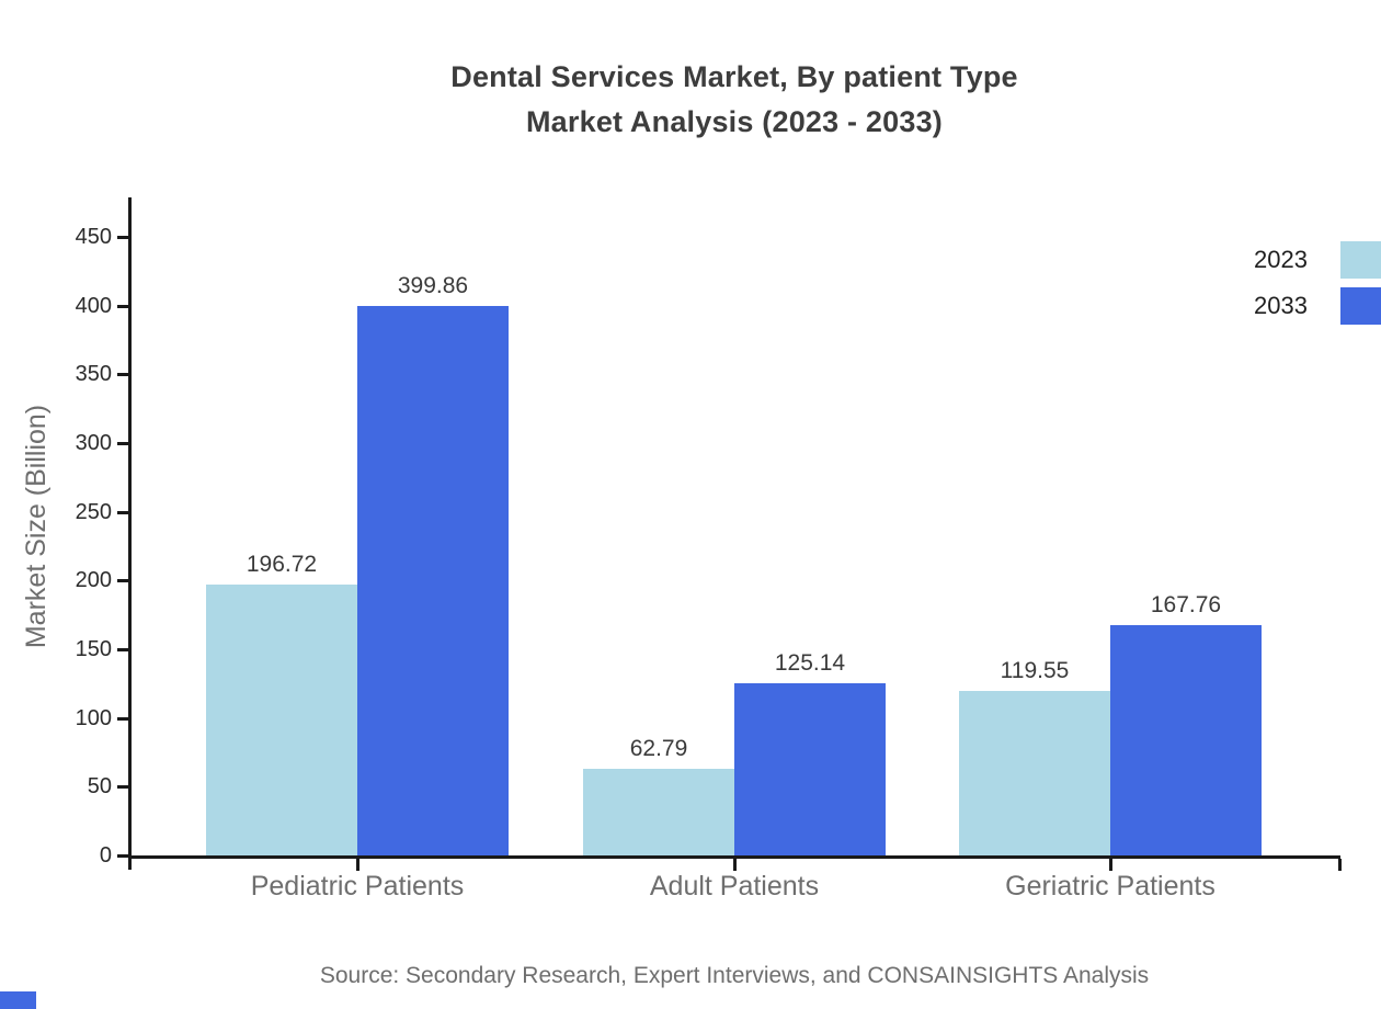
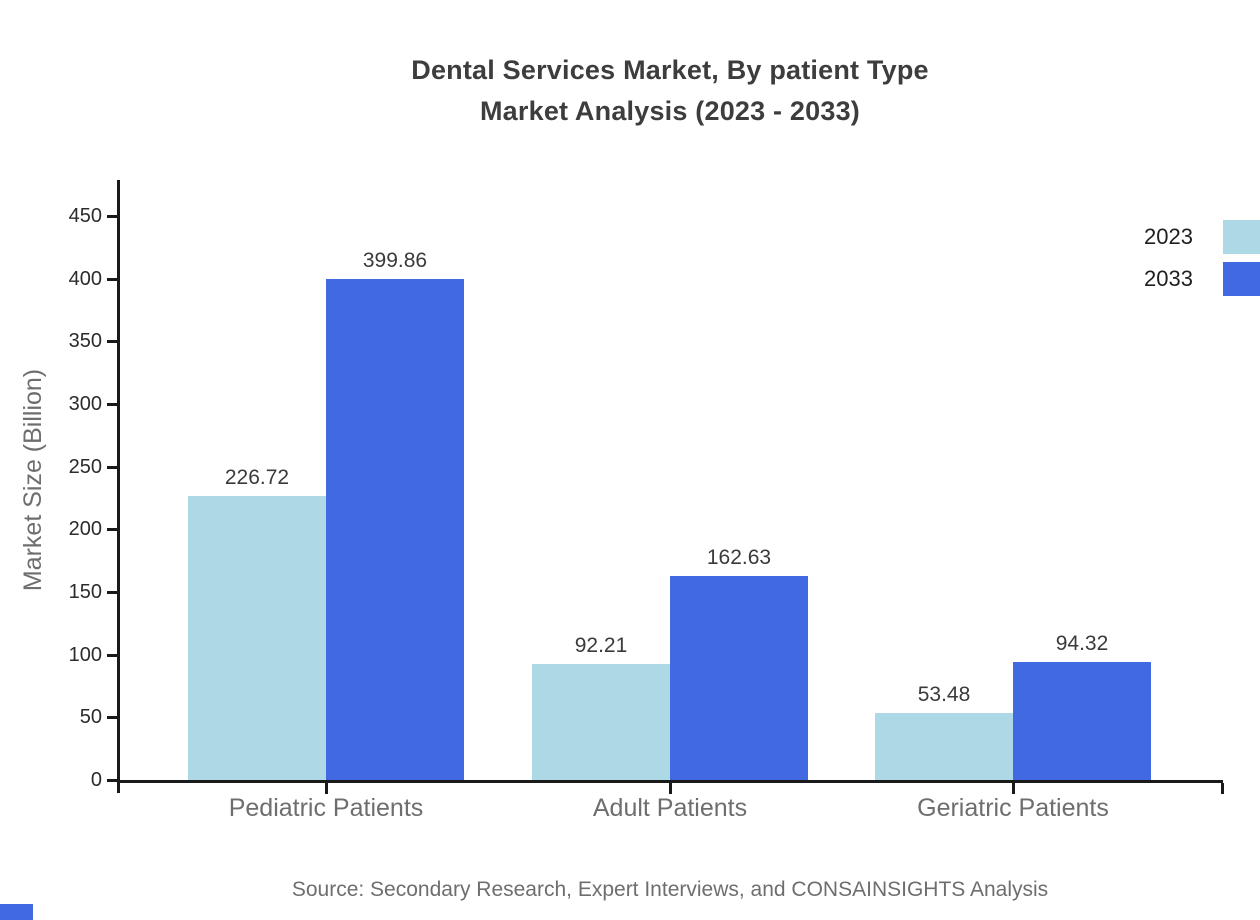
2023/Pediatric Patients: 196.72 -> 226.72
2023/Adult Patients: 62.79 -> 92.21
2033/Adult Patients: 125.14 -> 162.63
2023/Geriatric Patients: 119.55 -> 53.48
2033/Geriatric Patients: 167.76 -> 94.32
